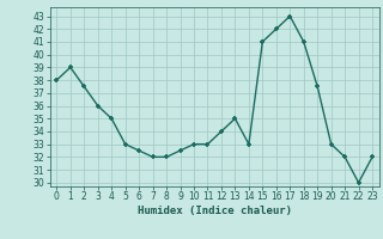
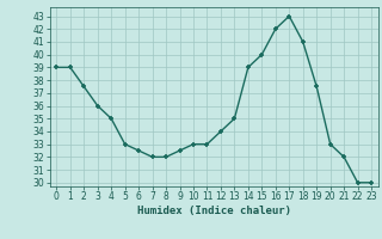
0: 38.0 -> 39.0
14: 33.0 -> 39.0
15: 41.0 -> 40.0
23: 32.0 -> 30.0
